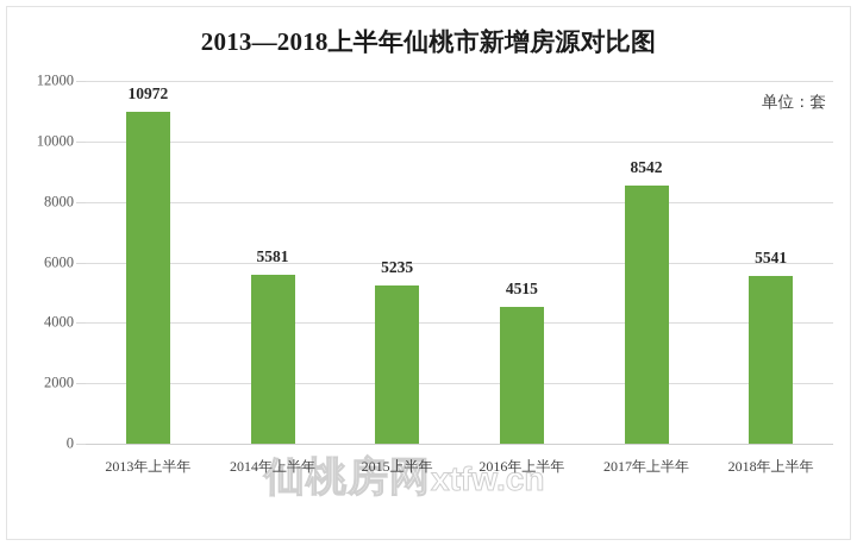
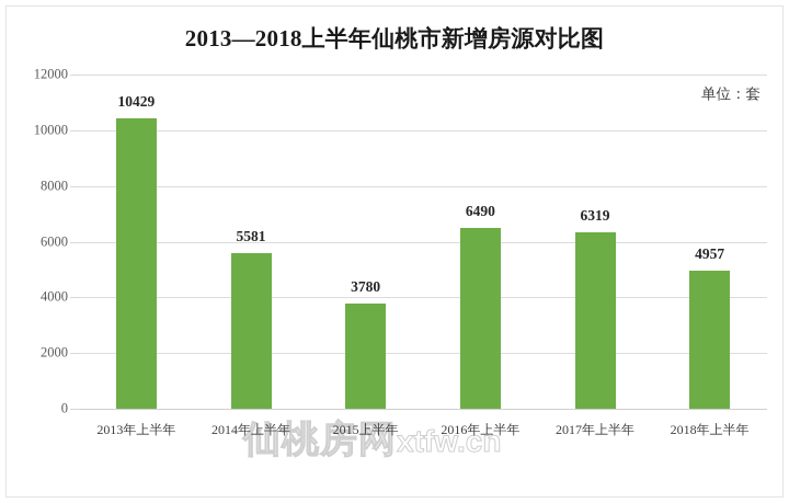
2013年上半年: 10972 -> 10429
2015上半年: 5235 -> 3780
2016年上半年: 4515 -> 6490
2017年上半年: 8542 -> 6319
2018年上半年: 5541 -> 4957
